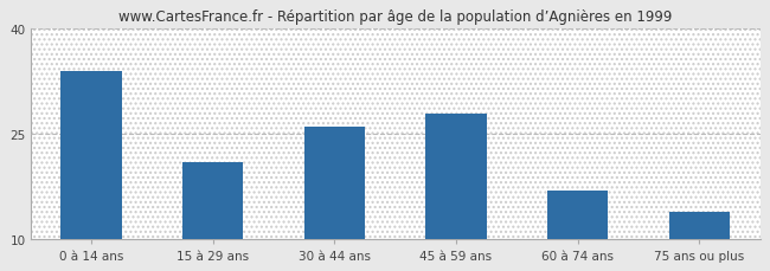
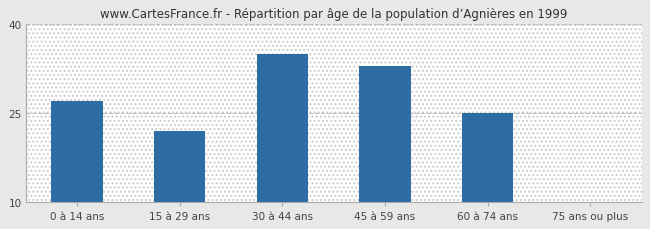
0 à 14 ans: 34 -> 27
15 à 29 ans: 21 -> 22
30 à 44 ans: 26 -> 35
45 à 59 ans: 28 -> 33
60 à 74 ans: 17 -> 25
75 ans ou plus: 14 -> 10
